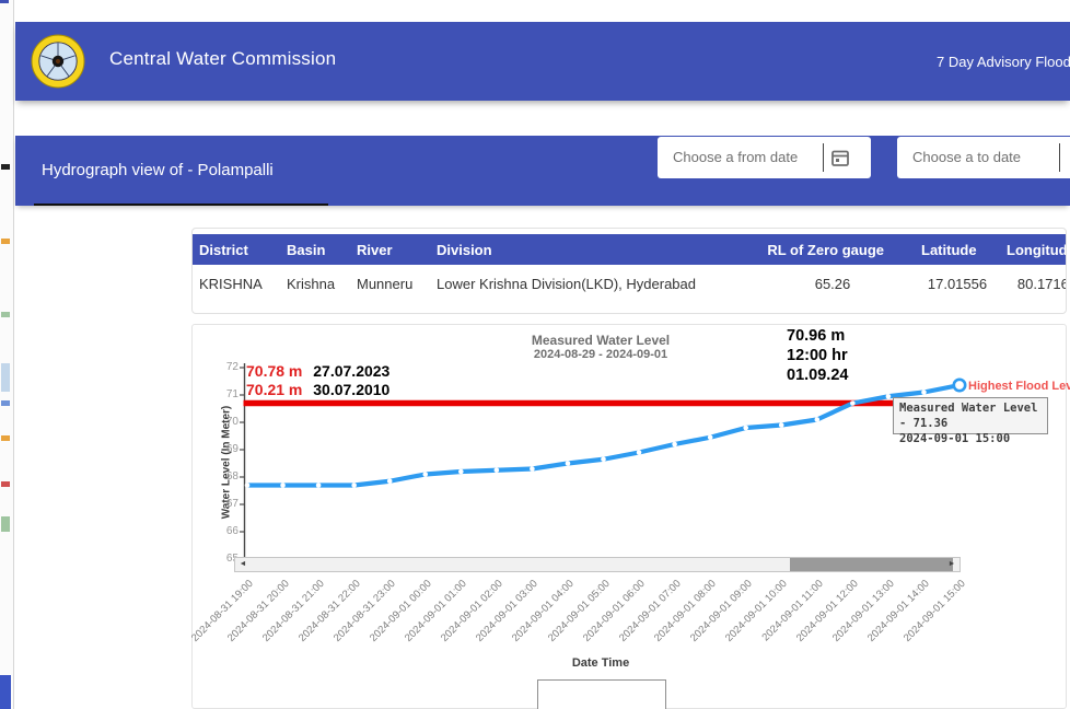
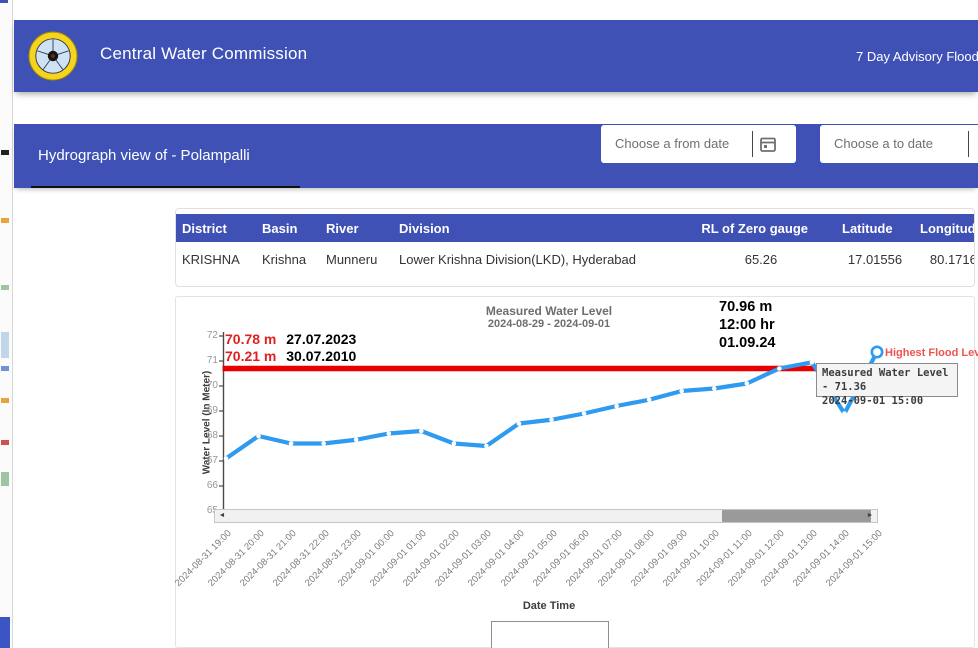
2024-08-31 19:00: 67.7 -> 67.1
2024-08-31 20:00: 67.7 -> 68.0
2024-09-01 02:00: 68.2 -> 67.7
2024-09-01 03:00: 68.3 -> 67.6
2024-09-01 14:00: 71.1 -> 68.9
